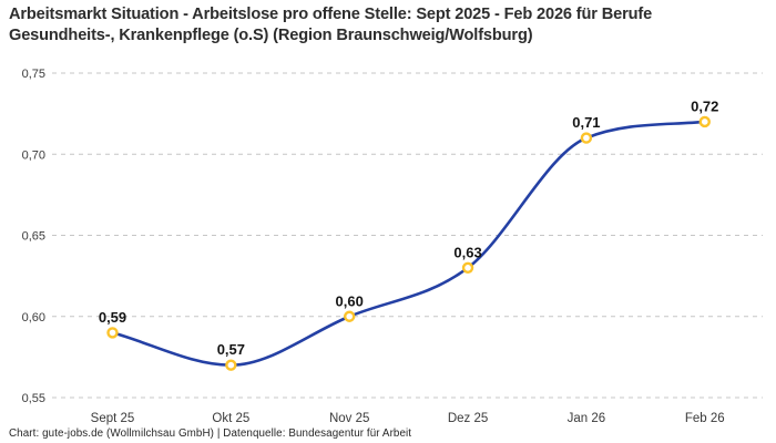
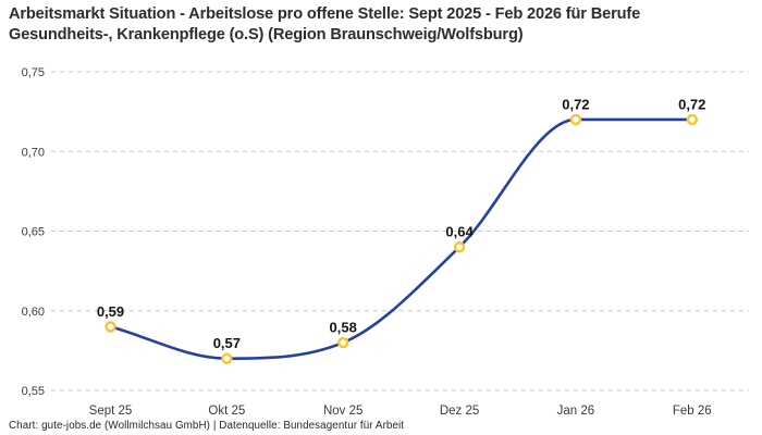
Nov 25: 0,60 -> 0,58
Dez 25: 0,63 -> 0,64
Jan 26: 0,71 -> 0,72
